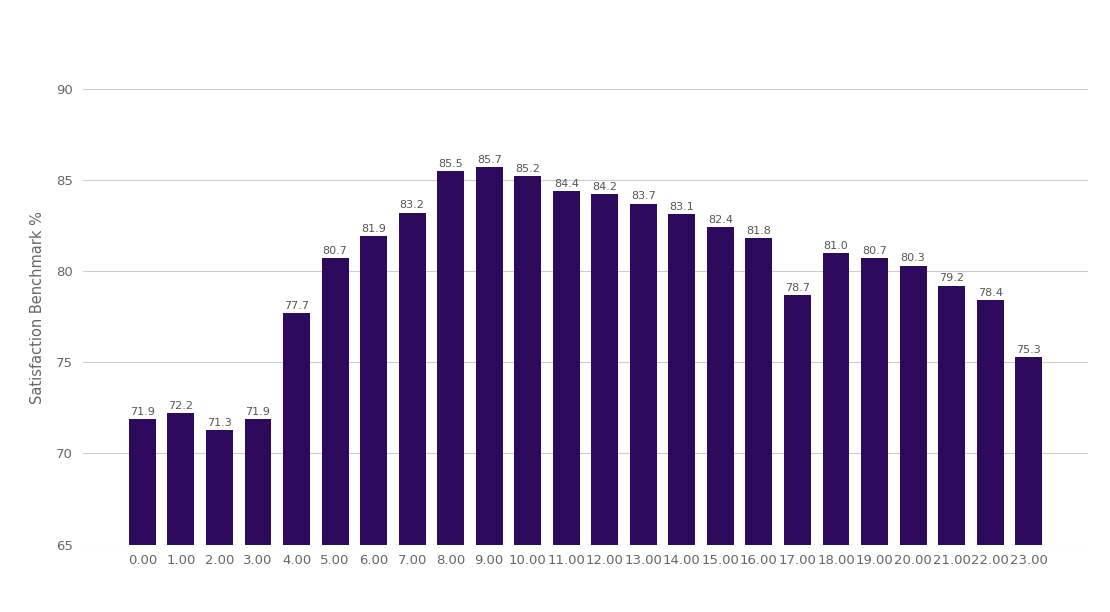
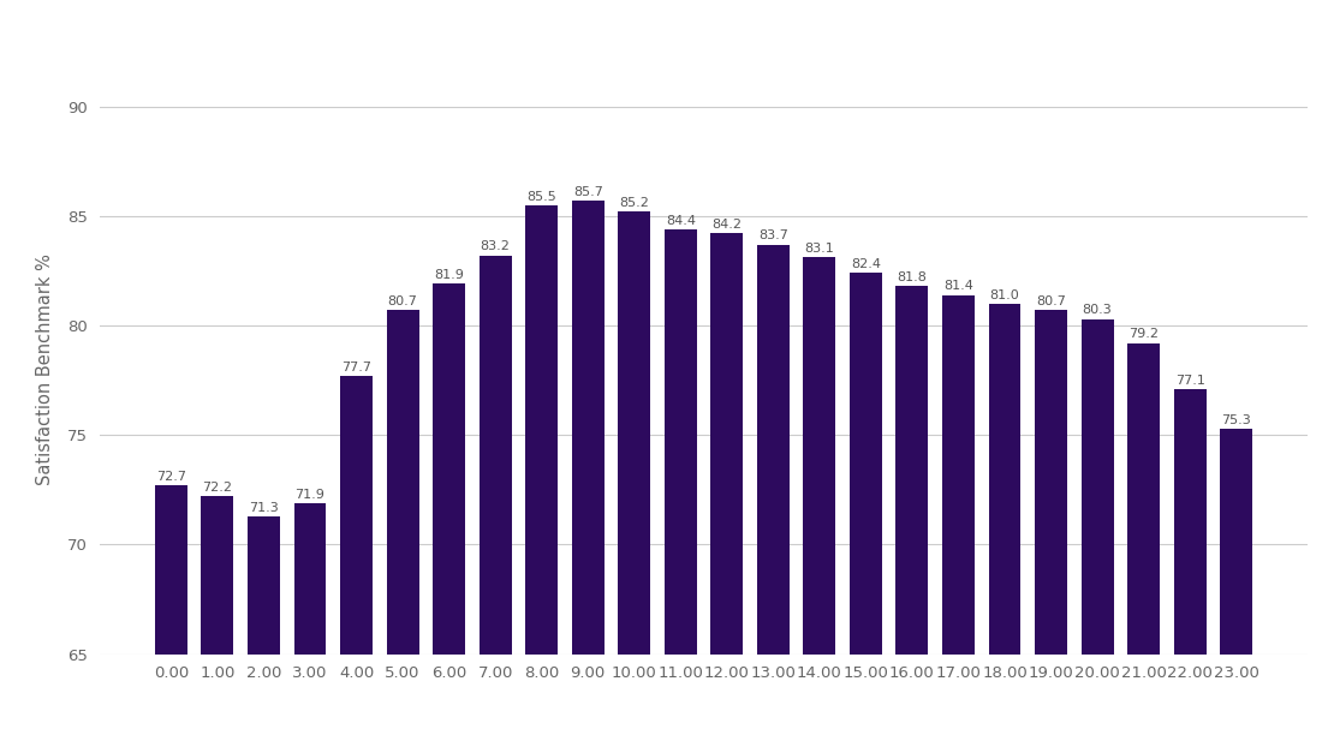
0.00: 71.9 -> 72.7
17.00: 78.7 -> 81.4
22.00: 78.4 -> 77.1
